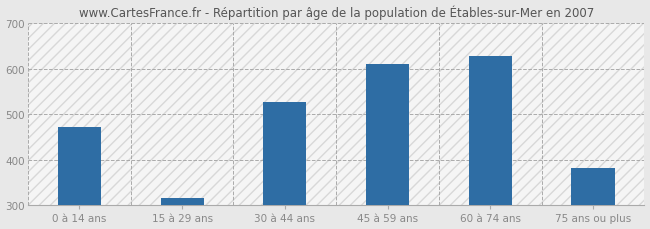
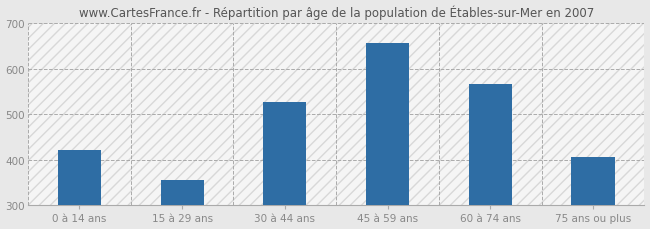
0 à 14 ans: 472 -> 420
15 à 29 ans: 315 -> 355
45 à 59 ans: 610 -> 655
60 à 74 ans: 628 -> 565
75 ans ou plus: 381 -> 405
